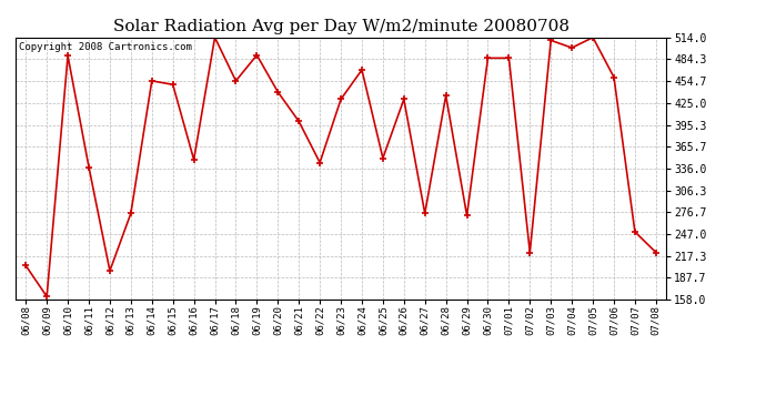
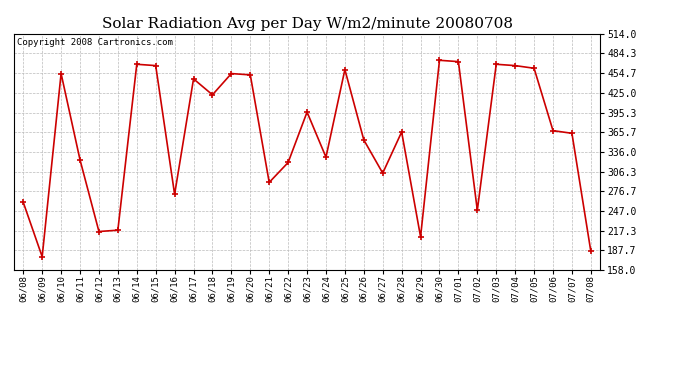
06/08: 204 -> 260
06/09: 162 -> 178
06/10: 489 -> 454
06/11: 338 -> 324
06/12: 197 -> 216
06/13: 275 -> 218
06/14: 455 -> 468
06/15: 450 -> 466
06/16: 348 -> 272
06/17: 514 -> 446
06/18: 455 -> 422
06/19: 490 -> 454
06/20: 440 -> 452
06/21: 400 -> 290
06/22: 344 -> 320
06/23: 430 -> 396
06/24: 470 -> 328
06/25: 350 -> 460
06/26: 430 -> 354
06/27: 275 -> 304
06/28: 435 -> 366
06/29: 272 -> 208
06/30: 486 -> 474
07/01: 486 -> 472
07/02: 222 -> 248
07/03: 510 -> 468
07/04: 500 -> 466
07/05: 514 -> 462
07/06: 460 -> 368
07/07: 250 -> 364
07/08: 222 -> 186
